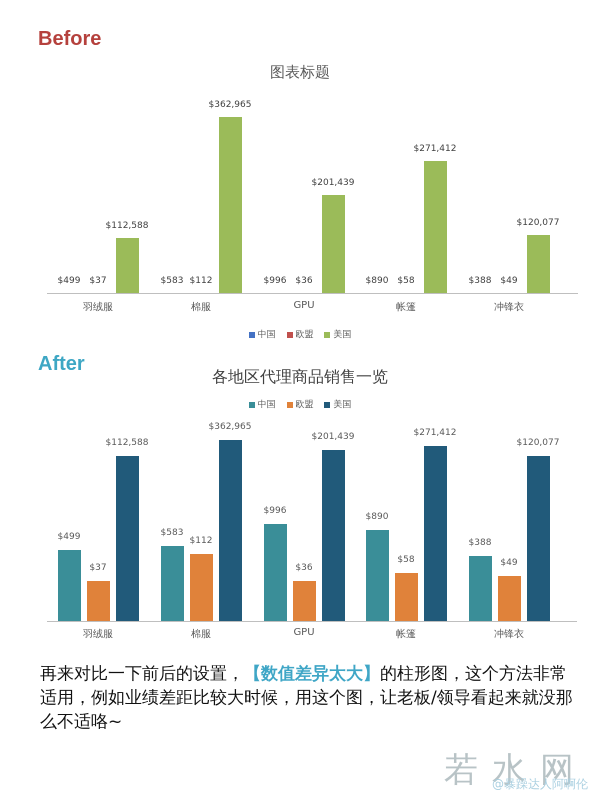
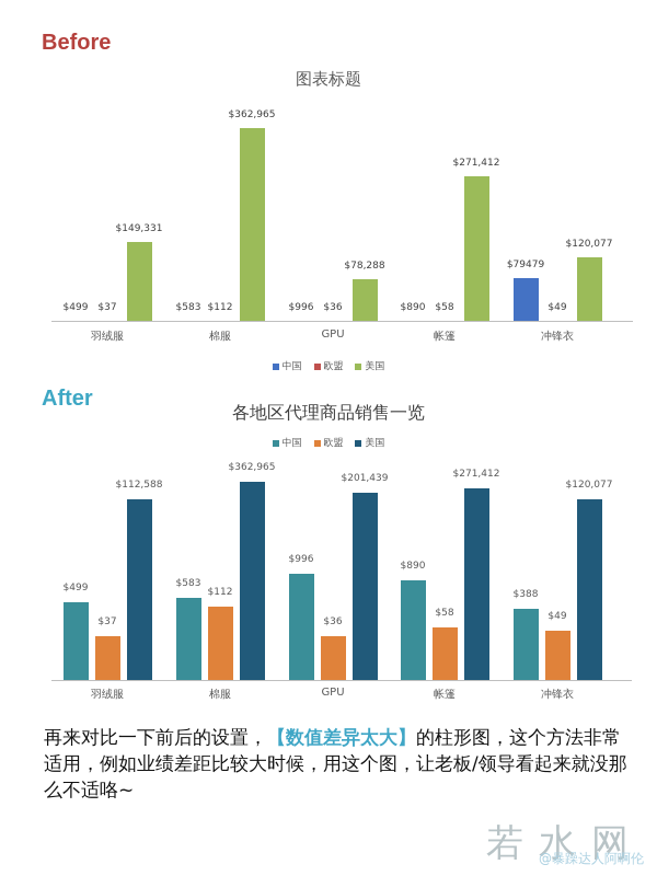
图表标题/美国/羽绒服: $112,588 -> $149,331
图表标题/美国/GPU: $201,439 -> $78,288
图表标题/中国/冲锋衣: $388 -> $79479
